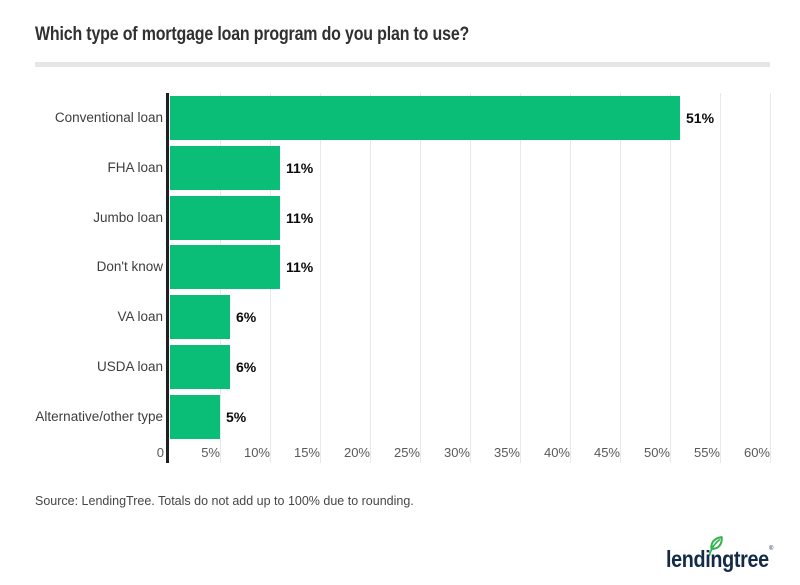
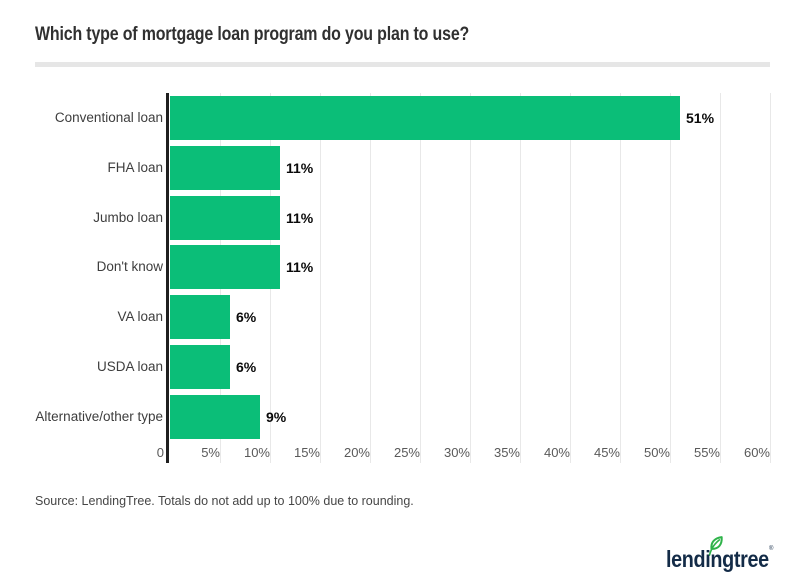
Alternative/other type: 5% -> 9%
